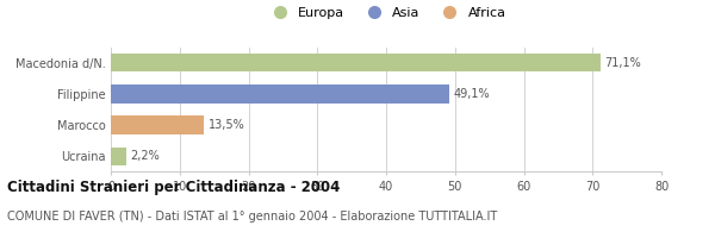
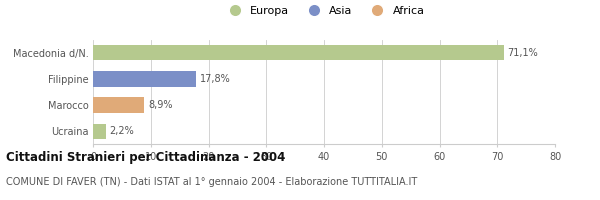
Filippine: 49,1% -> 17,8%
Marocco: 13,5% -> 8,9%
